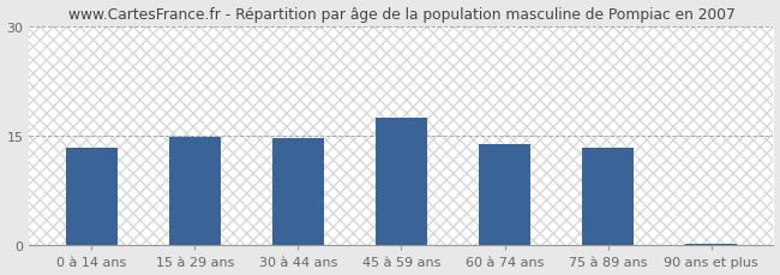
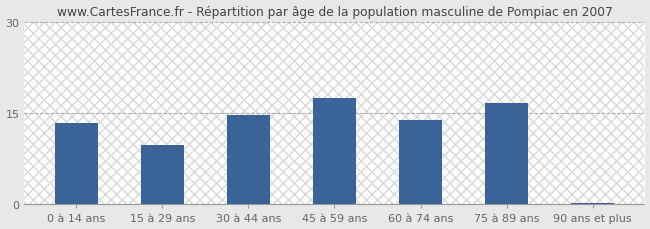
15 à 29 ans: 14.8 -> 9.8
75 à 89 ans: 13.3 -> 16.6
